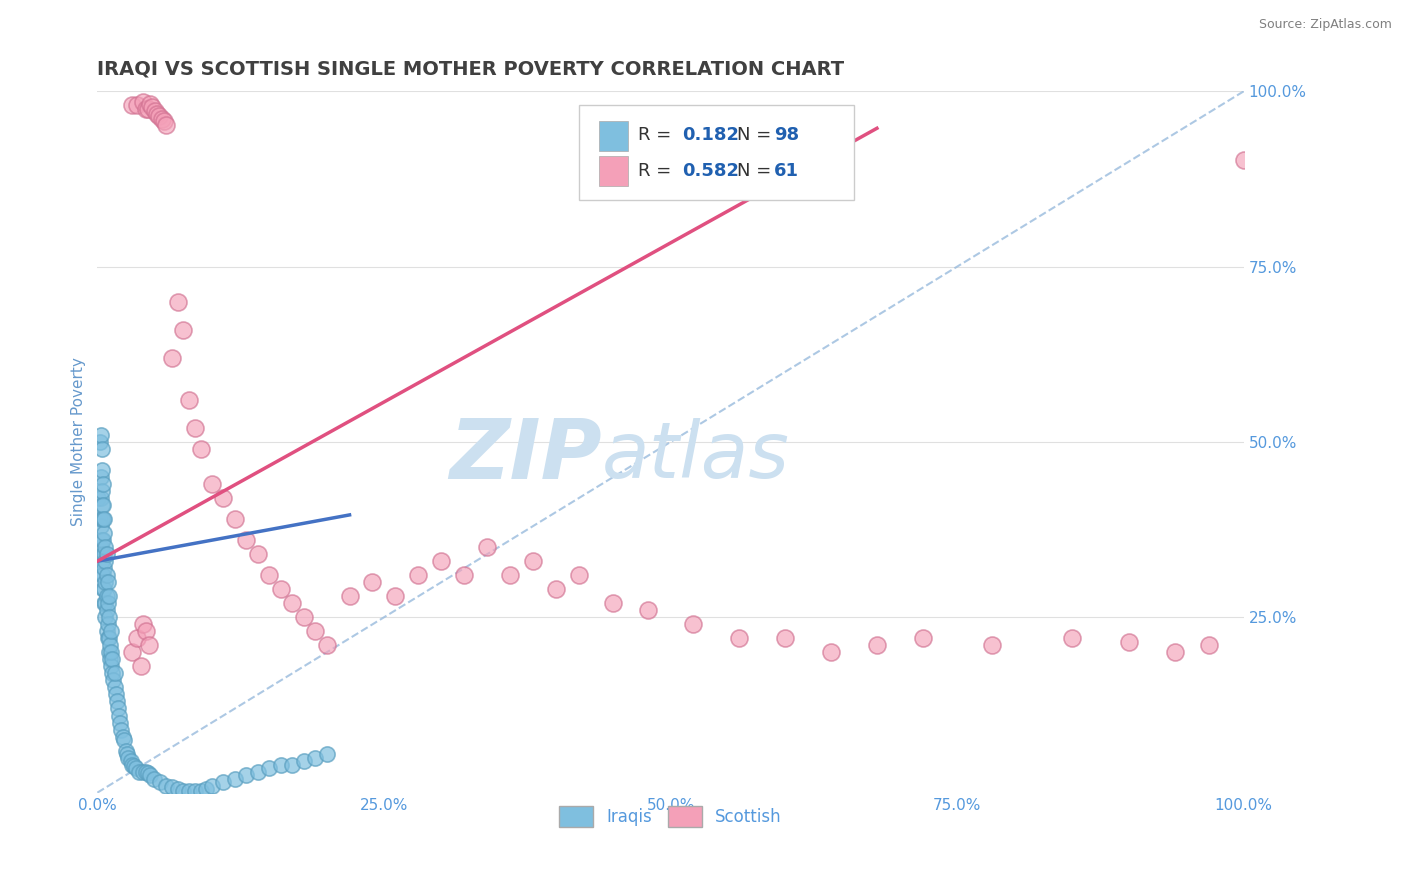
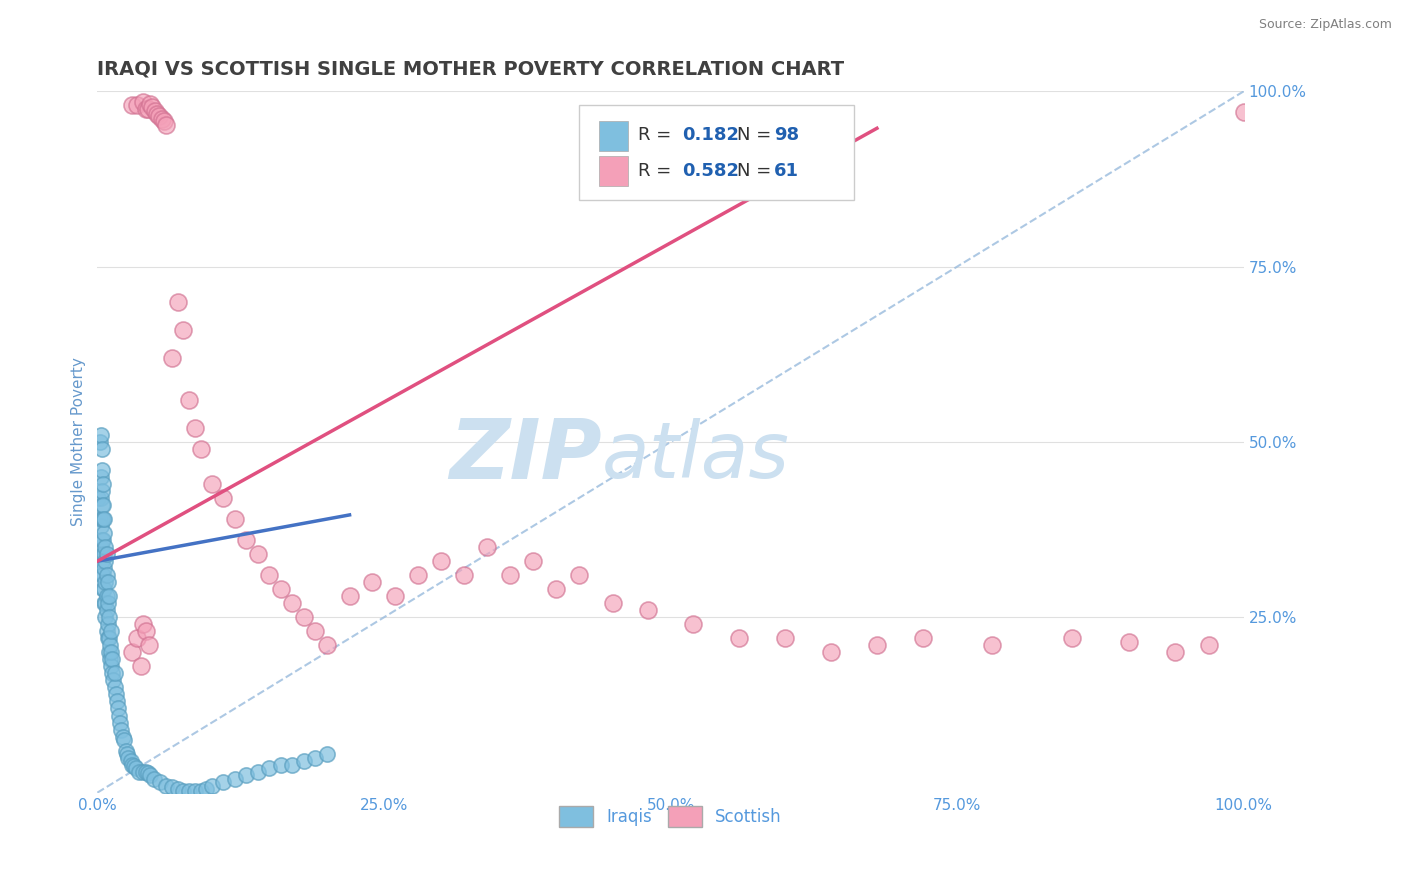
Scottish/100.0%: 90.2% -> 97.0%
